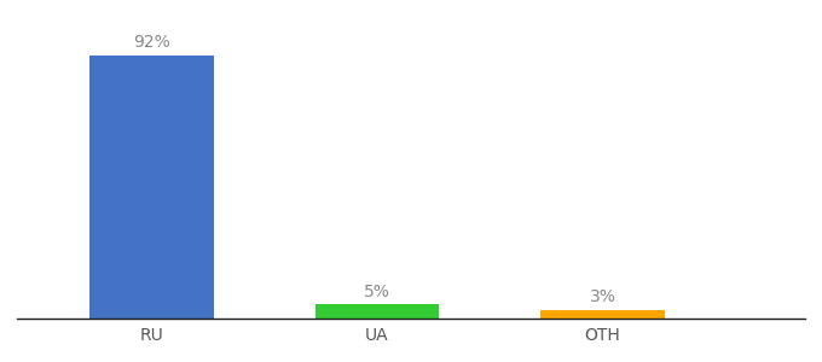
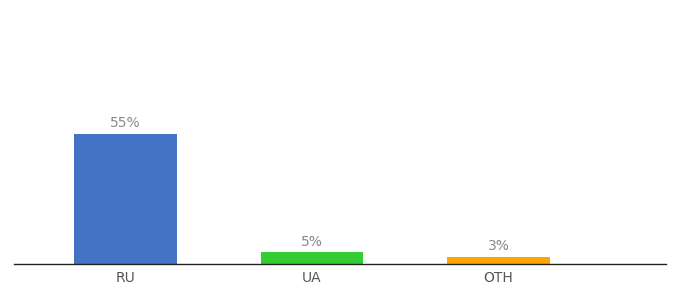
RU: 92% -> 55%
